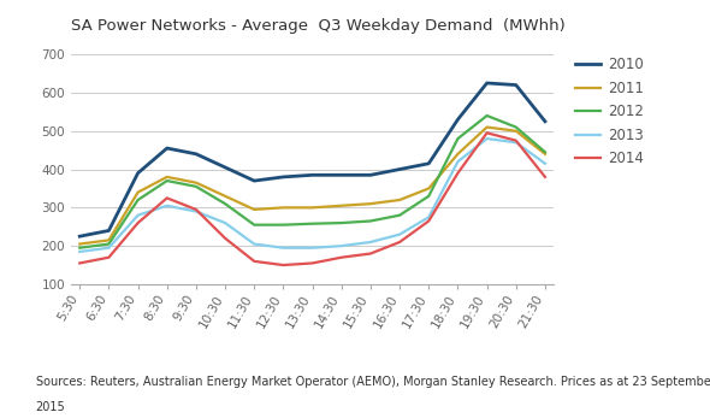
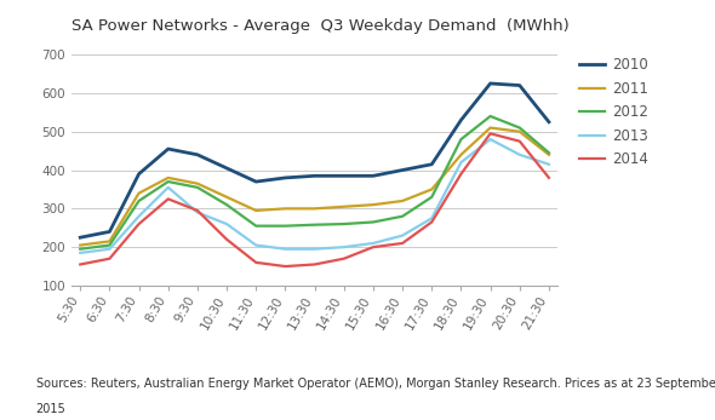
2013/8:30: 305 -> 355
2014/15:30: 180 -> 200
2013/20:30: 470 -> 440
